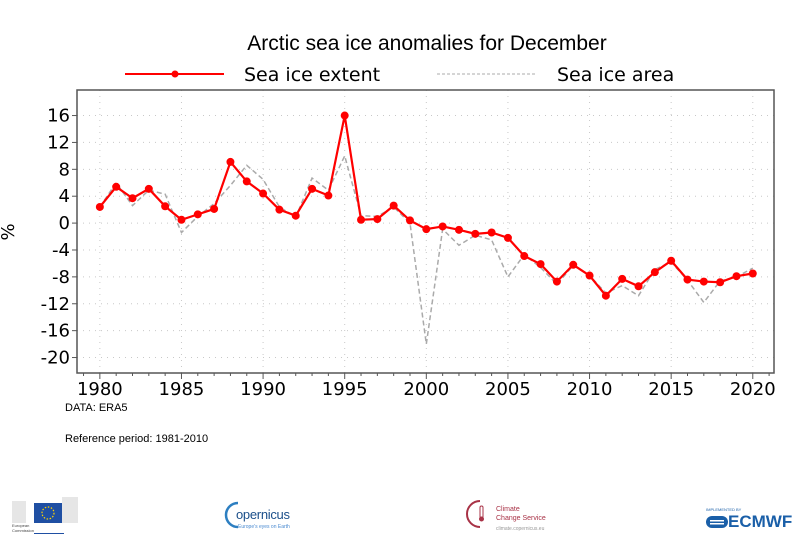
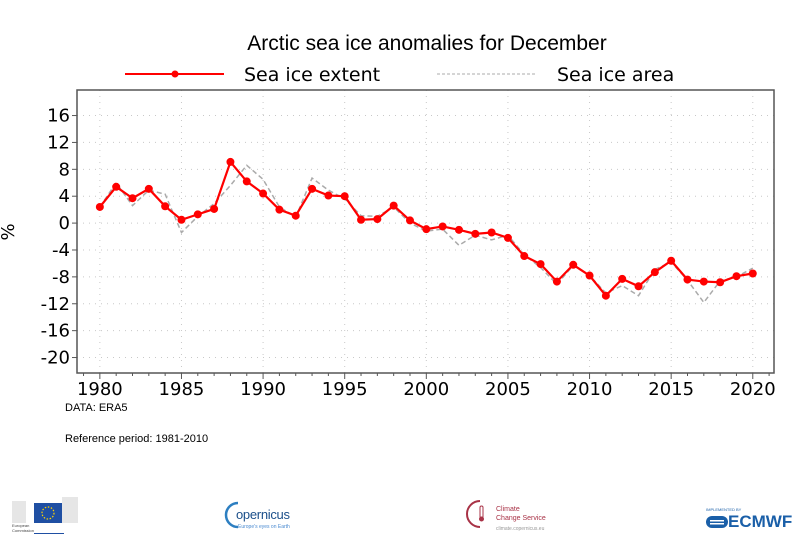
Sea ice extent/1995: 16 -> 4
Sea ice area/1995: 10 -> 4
Sea ice area/2000: -18 -> -1
Sea ice area/2005: -8 -> -2
